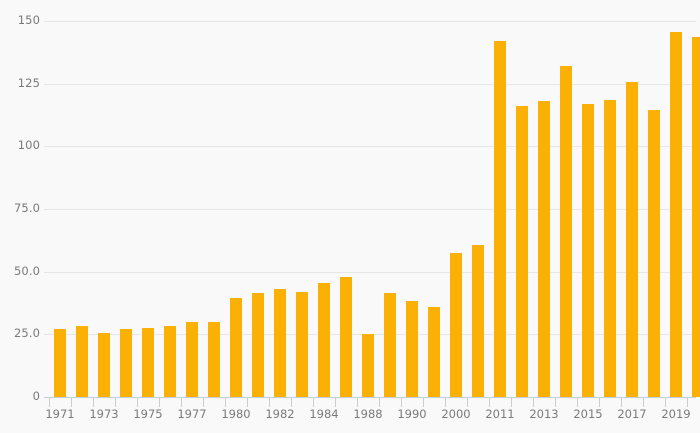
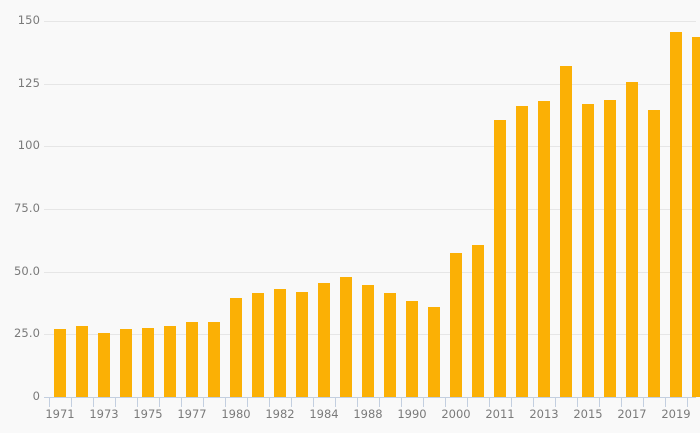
1988: 25 -> 44
2011: 142 -> 110
